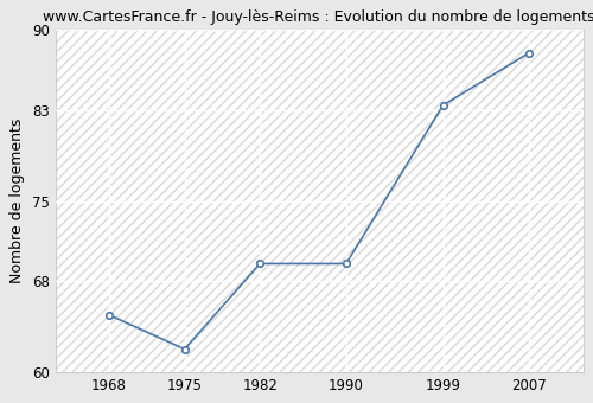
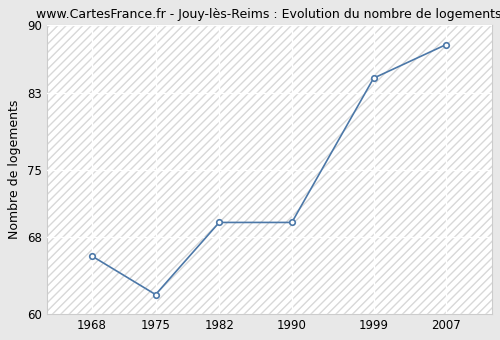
1968: 65.0 -> 66.0
1999: 83.4 -> 84.5
